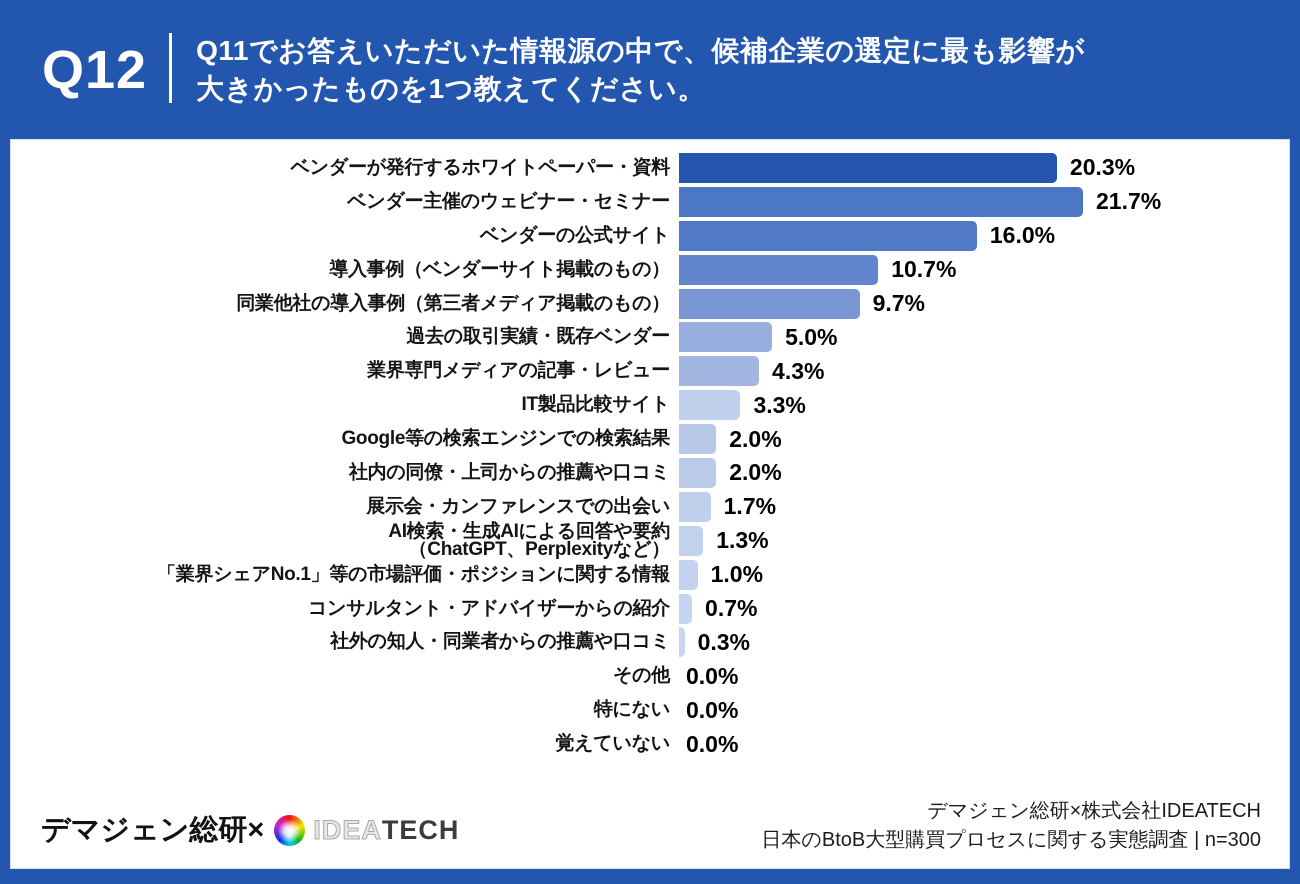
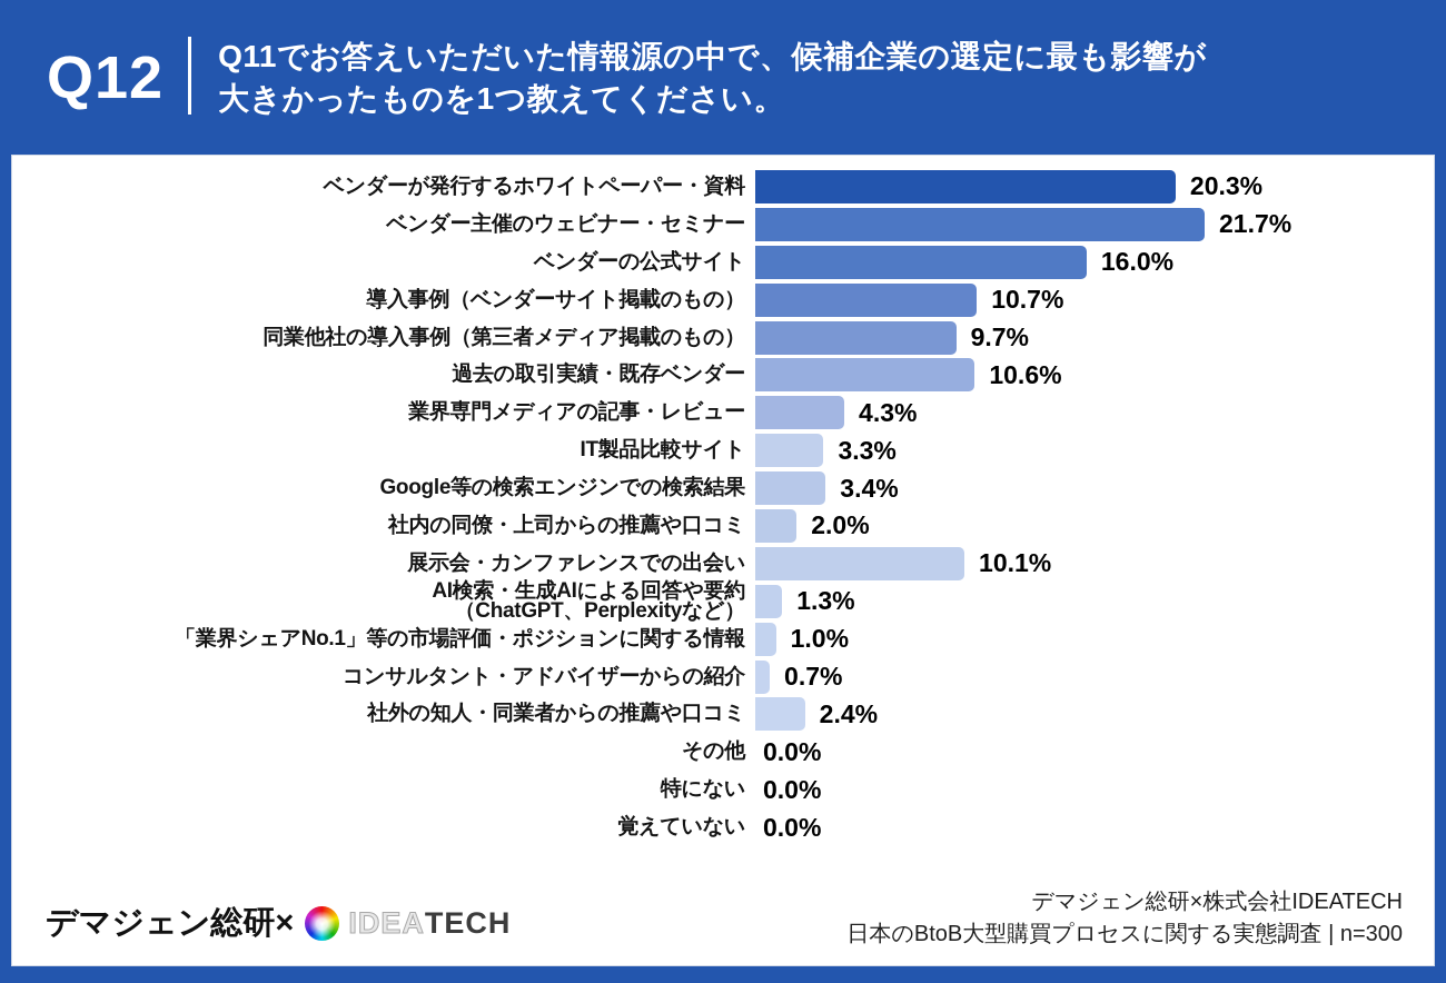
過去の取引実績・既存ベンダー: 5.0% -> 10.6%
Google等の検索エンジンでの検索結果: 2.0% -> 3.4%
展示会・カンファレンスでの出会い: 1.7% -> 10.1%
社外の知人・同業者からの推薦や口コミ: 0.3% -> 2.4%
